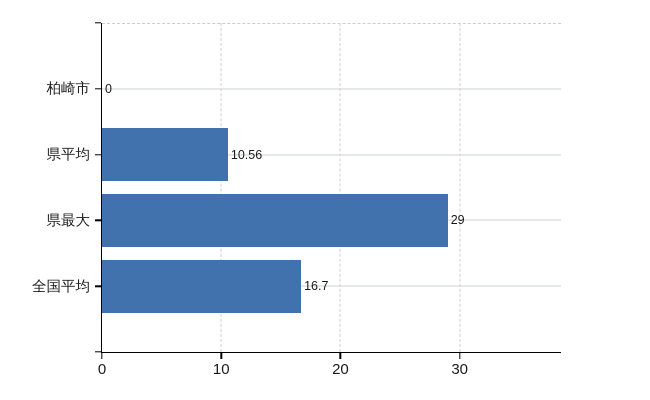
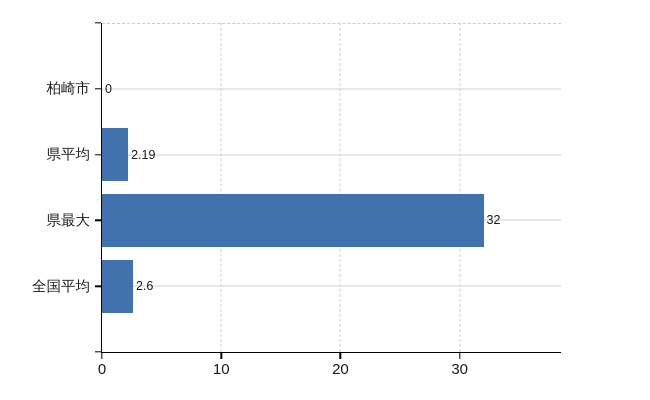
県平均: 10.56 -> 2.19
県最大: 29 -> 32
全国平均: 16.7 -> 2.6
